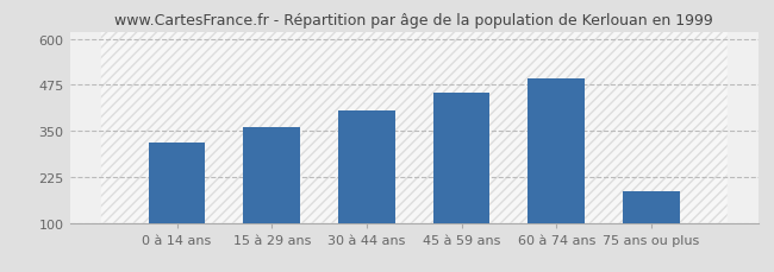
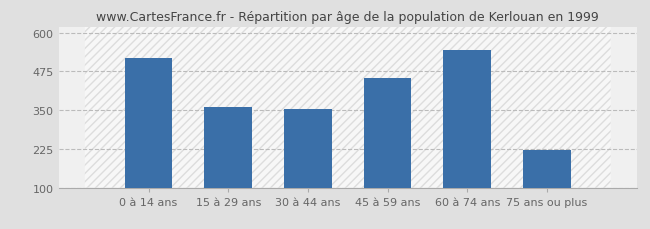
0 à 14 ans: 318 -> 520
30 à 44 ans: 405 -> 355
60 à 74 ans: 493 -> 545
75 ans ou plus: 185 -> 220
